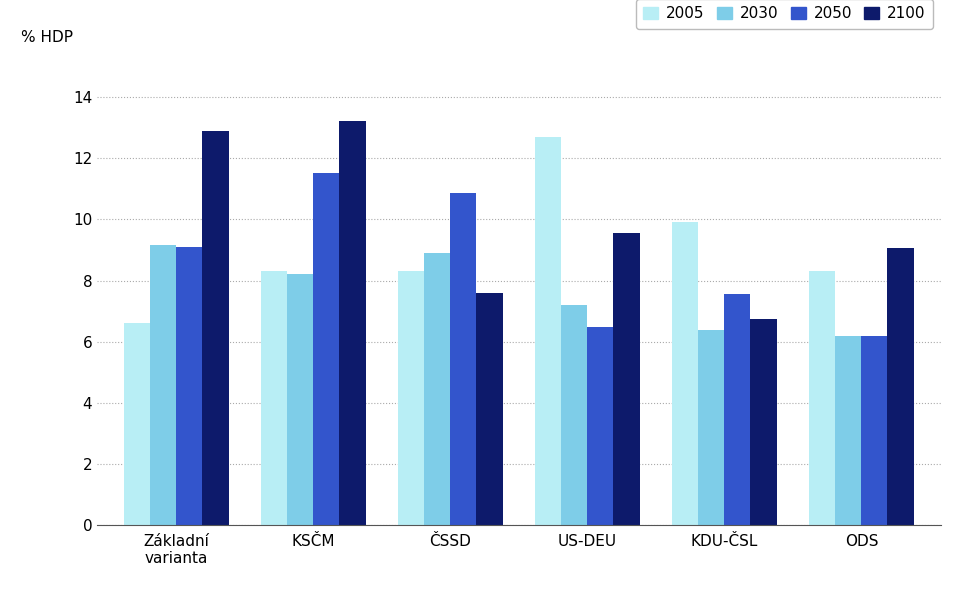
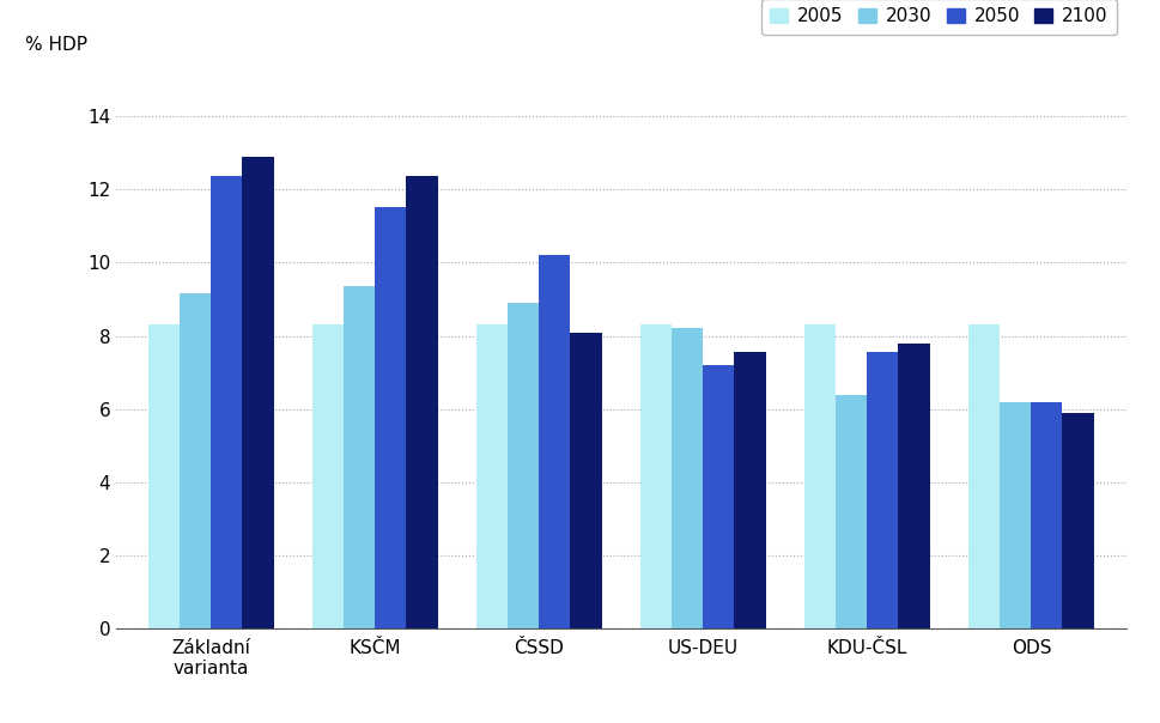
2005/Základní varianta: 6.6 -> 8.3
2050/Základní varianta: 9.10 -> 12.35
2030/KSČM: 8.20 -> 9.35
2100/KSČM: 13.20 -> 12.35
2050/ČSSD: 10.85 -> 10.20
2100/ČSSD: 7.60 -> 8.10
2005/US-DEU: 12.7 -> 8.3
2030/US-DEU: 7.20 -> 8.20
2050/US-DEU: 6.50 -> 7.20
2100/US-DEU: 9.55 -> 7.55
2005/KDU-ČSL: 9.9 -> 8.3
2100/KDU-ČSL: 6.75 -> 7.80
2100/ODS: 9.05 -> 5.90
